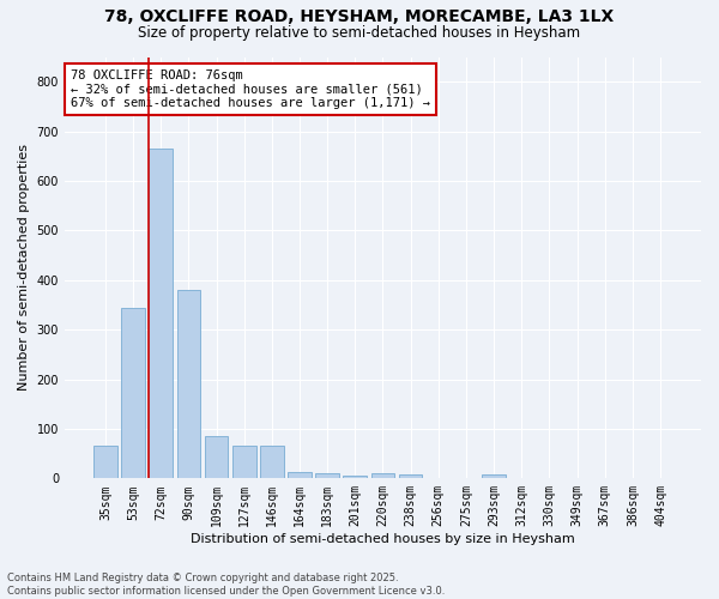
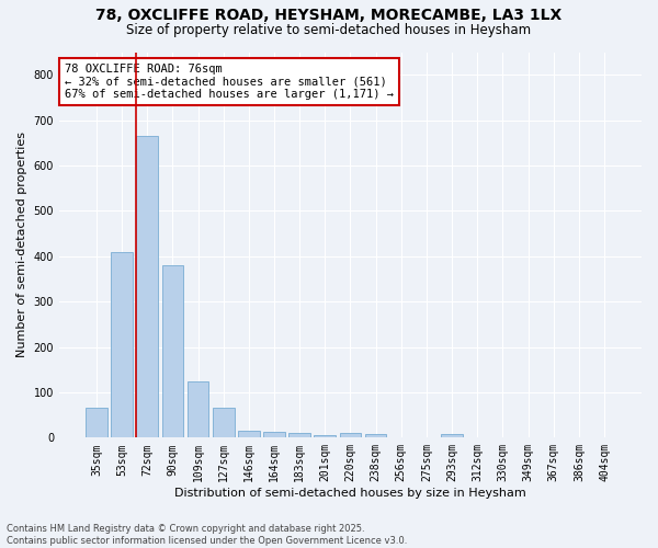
53sqm: 345 -> 408
109sqm: 85 -> 125
146sqm: 65 -> 15
